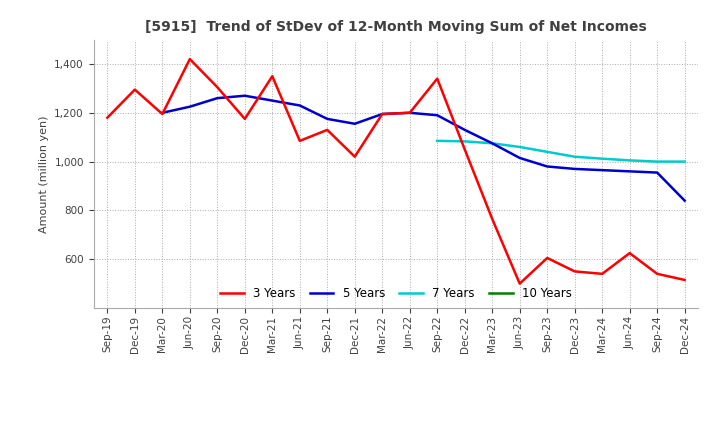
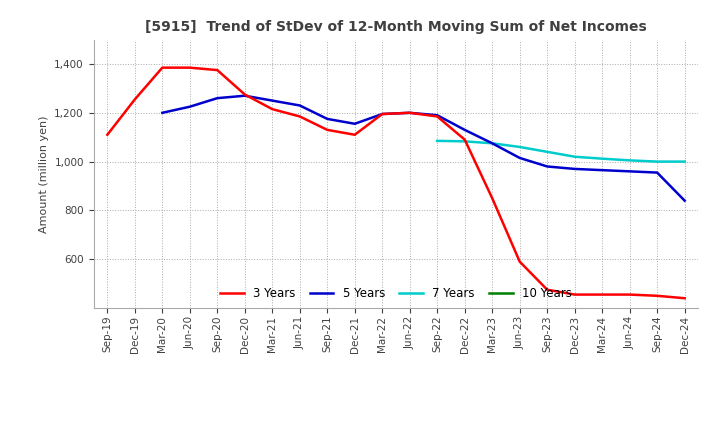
3 Years/Sep-19: 1,180 -> 1,110
3 Years/Dec-19: 1,295 -> 1,255
3 Years/Mar-20: 1,195 -> 1,385
3 Years/Jun-20: 1,420 -> 1,385
3 Years/Sep-20: 1,305 -> 1,375
3 Years/Dec-20: 1,175 -> 1,275
3 Years/Mar-21: 1,350 -> 1,215
3 Years/Jun-21: 1,085 -> 1,185
3 Years/Dec-21: 1,020 -> 1,110
3 Years/Sep-22: 1,340 -> 1,185
3 Years/Dec-22: 1,050 -> 1,090
3 Years/Mar-23: 765 -> 850
3 Years/Jun-23: 500 -> 590
3 Years/Sep-23: 605 -> 475
3 Years/Dec-23: 550 -> 455
3 Years/Mar-24: 540 -> 455
3 Years/Jun-24: 625 -> 455
3 Years/Sep-24: 540 -> 450
3 Years/Dec-24: 515 -> 440
